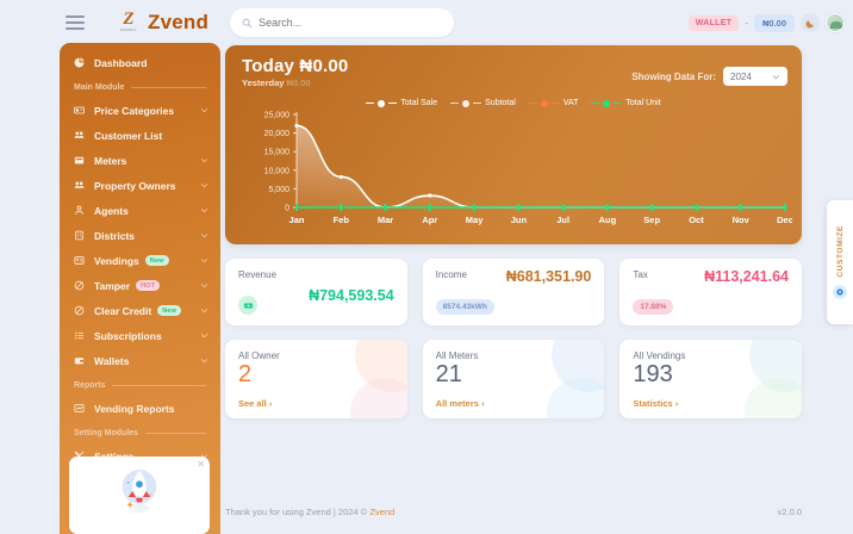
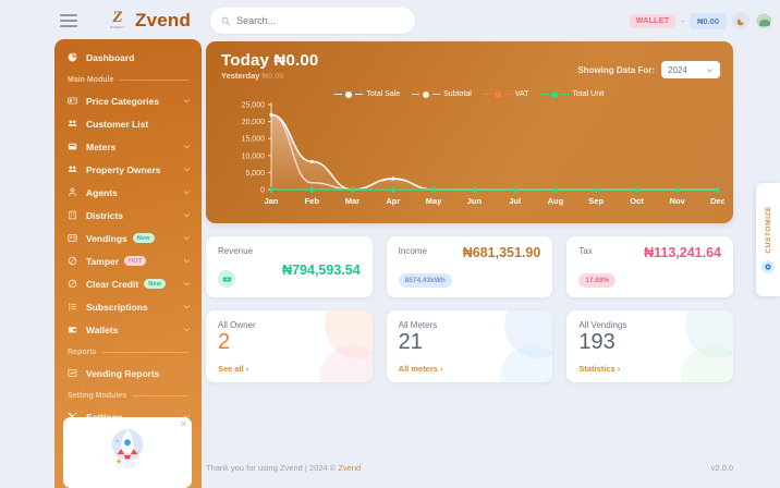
Subtotal/Feb: 8000 -> 2000
